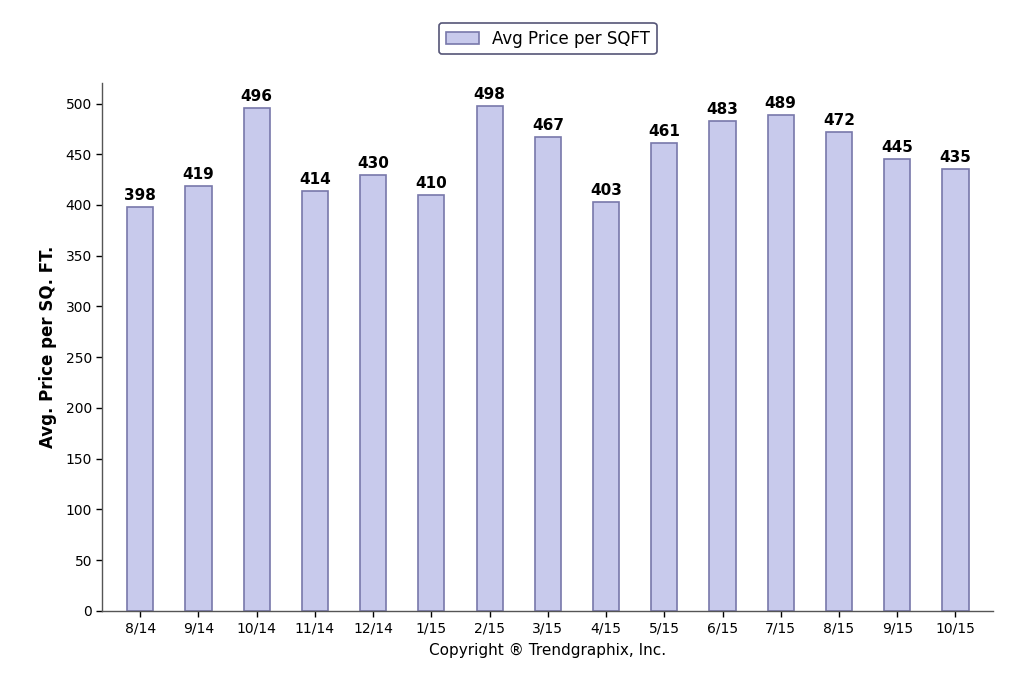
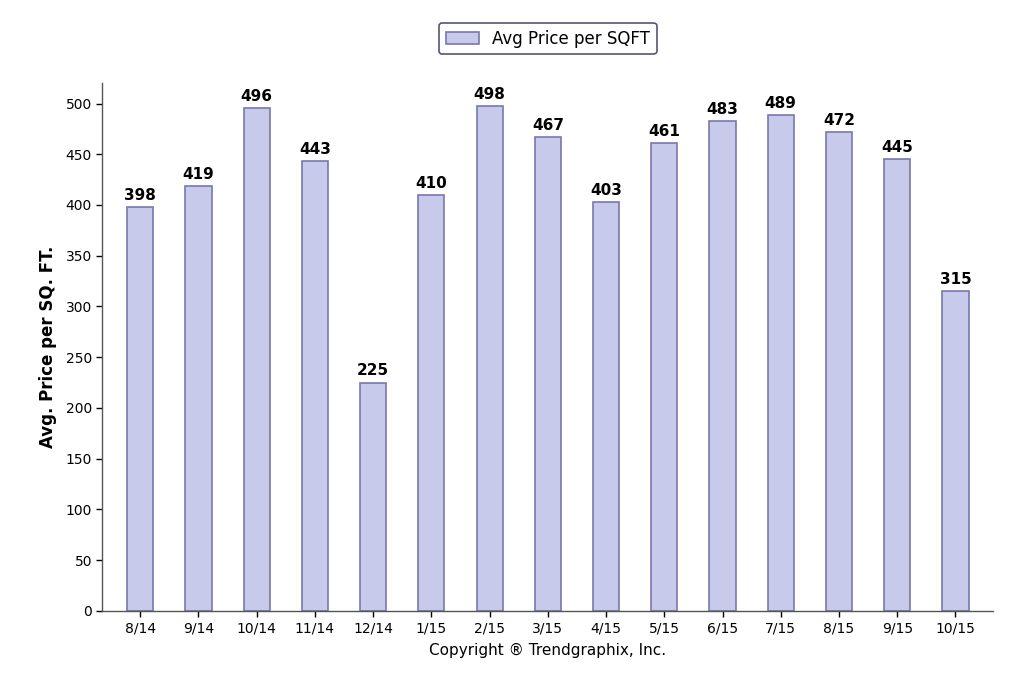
11/14: 414 -> 443
12/14: 430 -> 225
10/15: 435 -> 315
